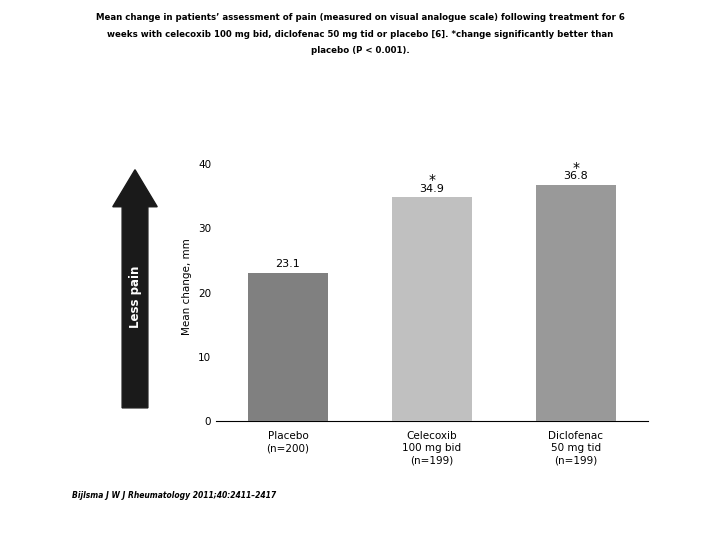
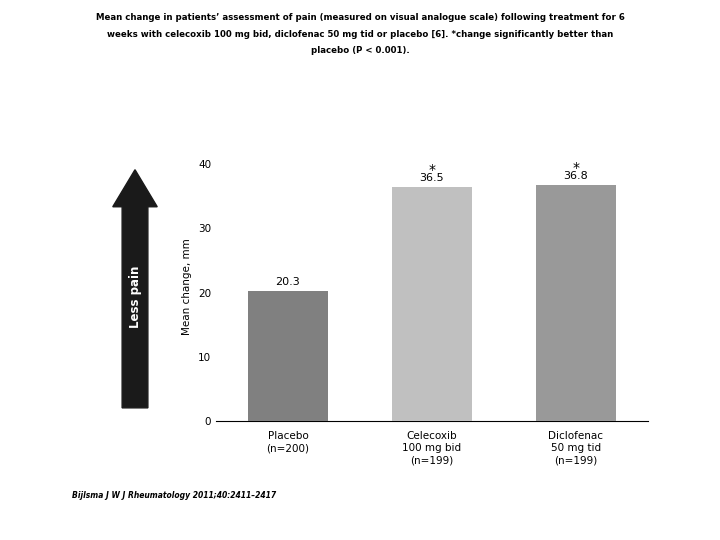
Placebo (n=200): 23.1 -> 20.3
Celecoxib 100 mg bid (n=199): 34.9 -> 36.5
